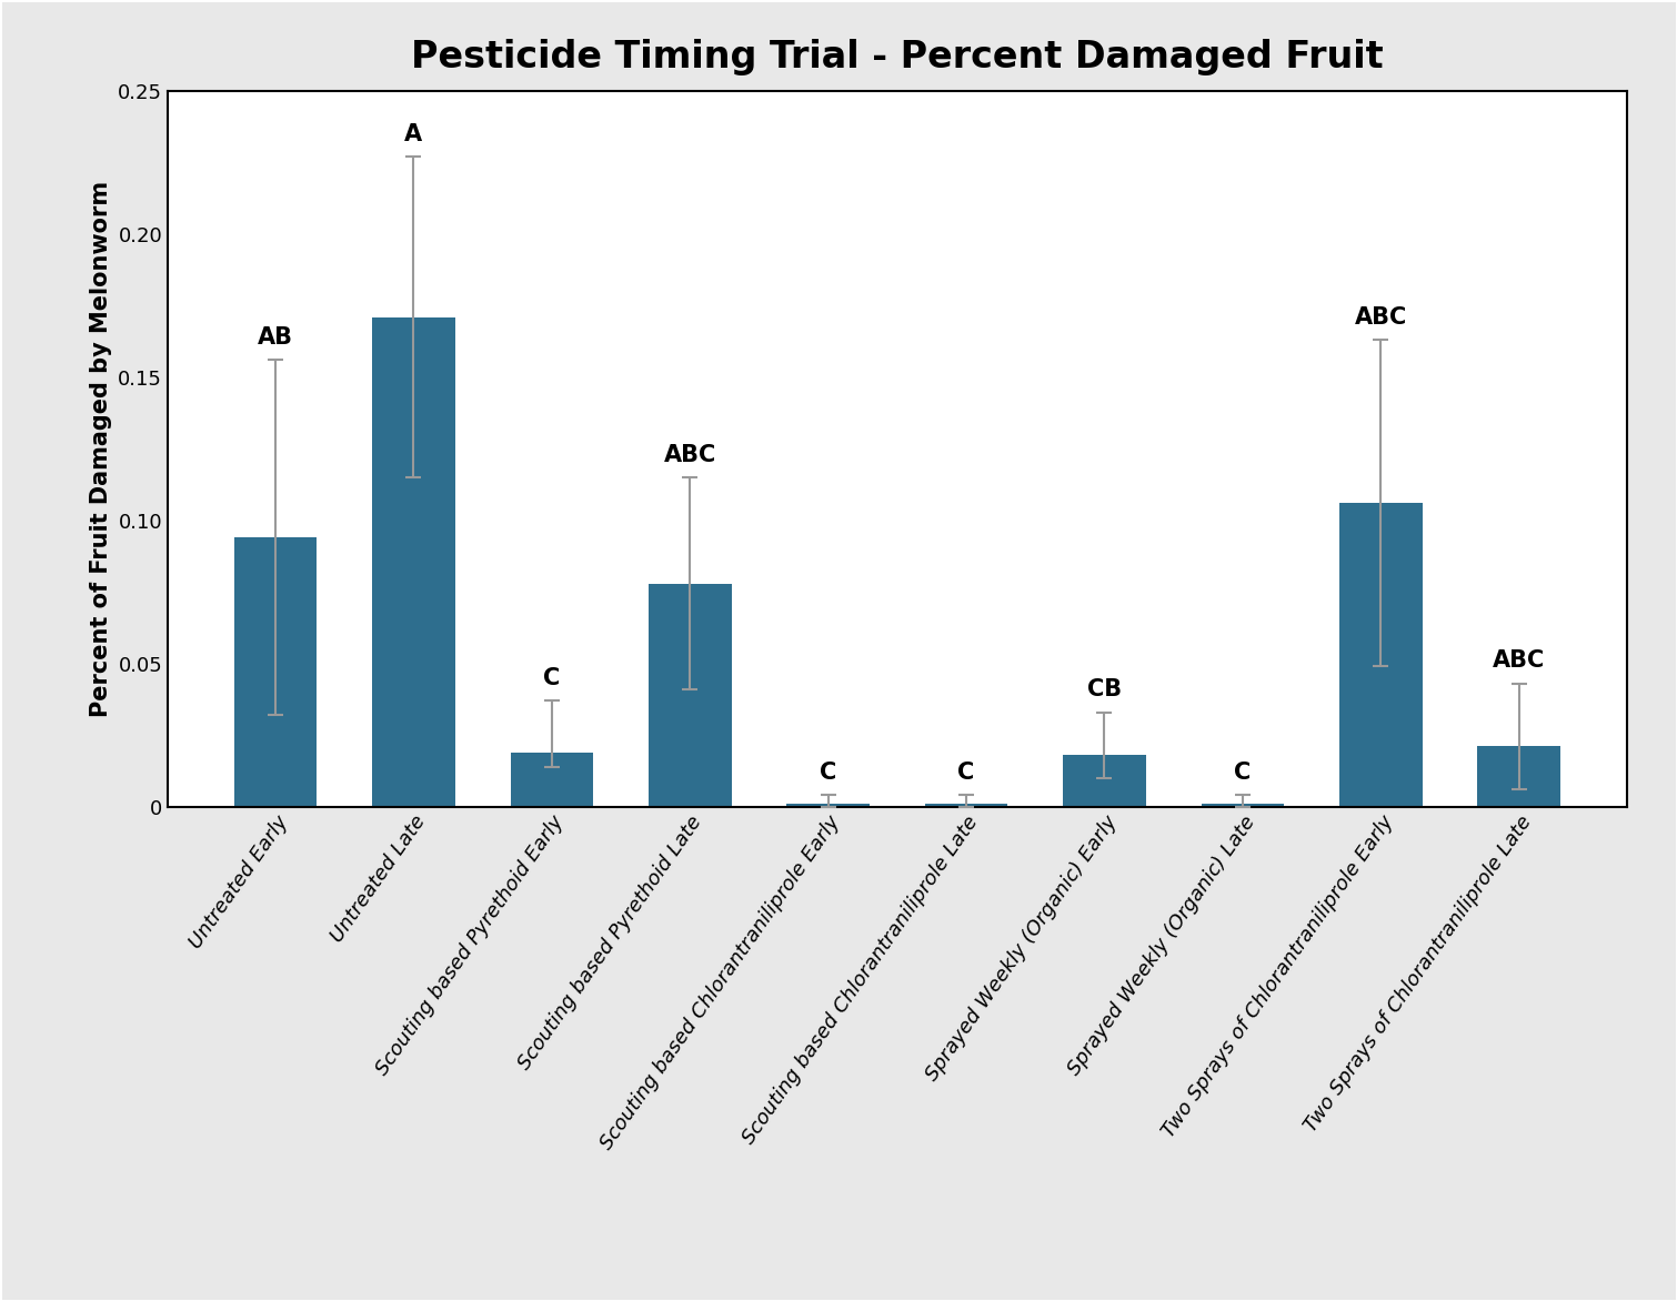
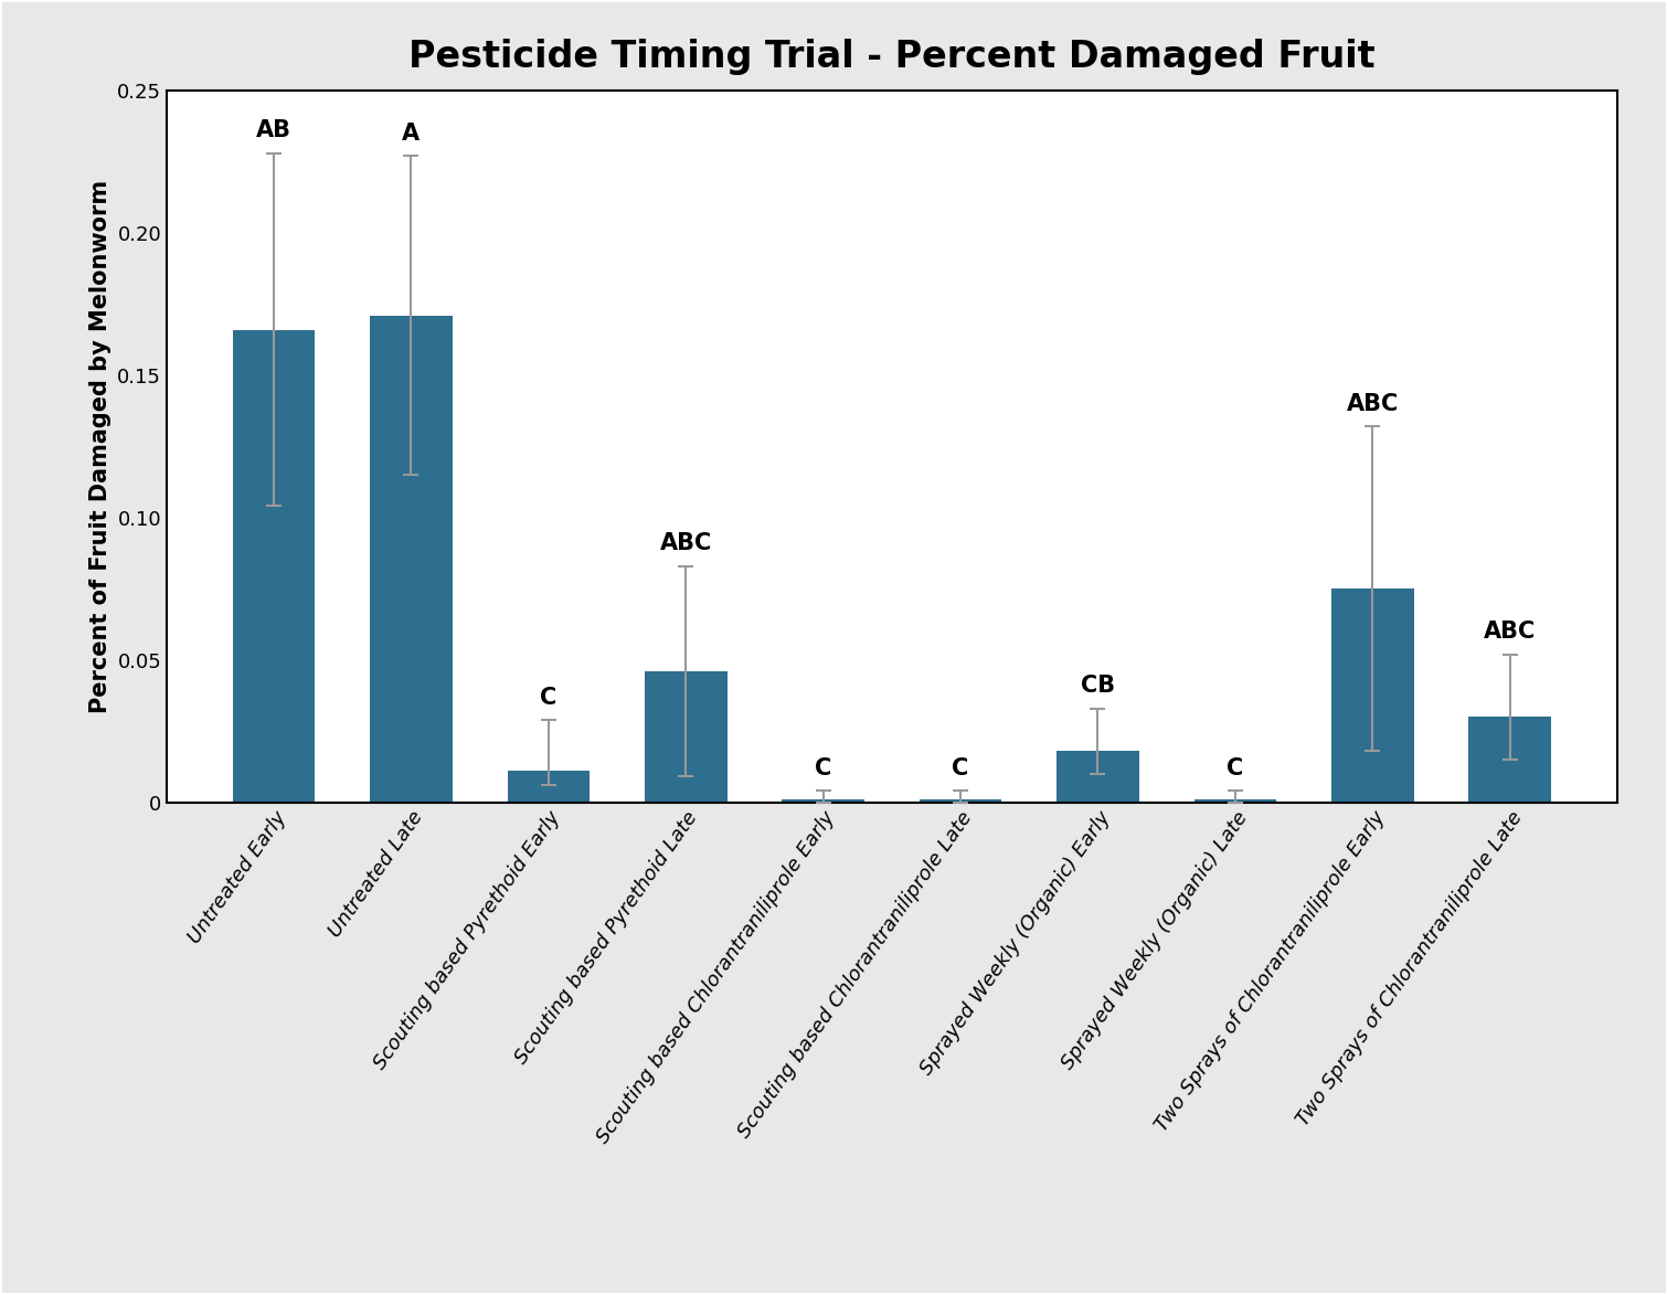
Untreated Early: 0.094 -> 0.166
Scouting based Pyrethoid Early: 0.019 -> 0.011
Scouting based Pyrethoid Late: 0.078 -> 0.046
Two Sprays of Chlorantraniliprole Early: 0.106 -> 0.075
Two Sprays of Chlorantraniliprole Late: 0.021 -> 0.030
